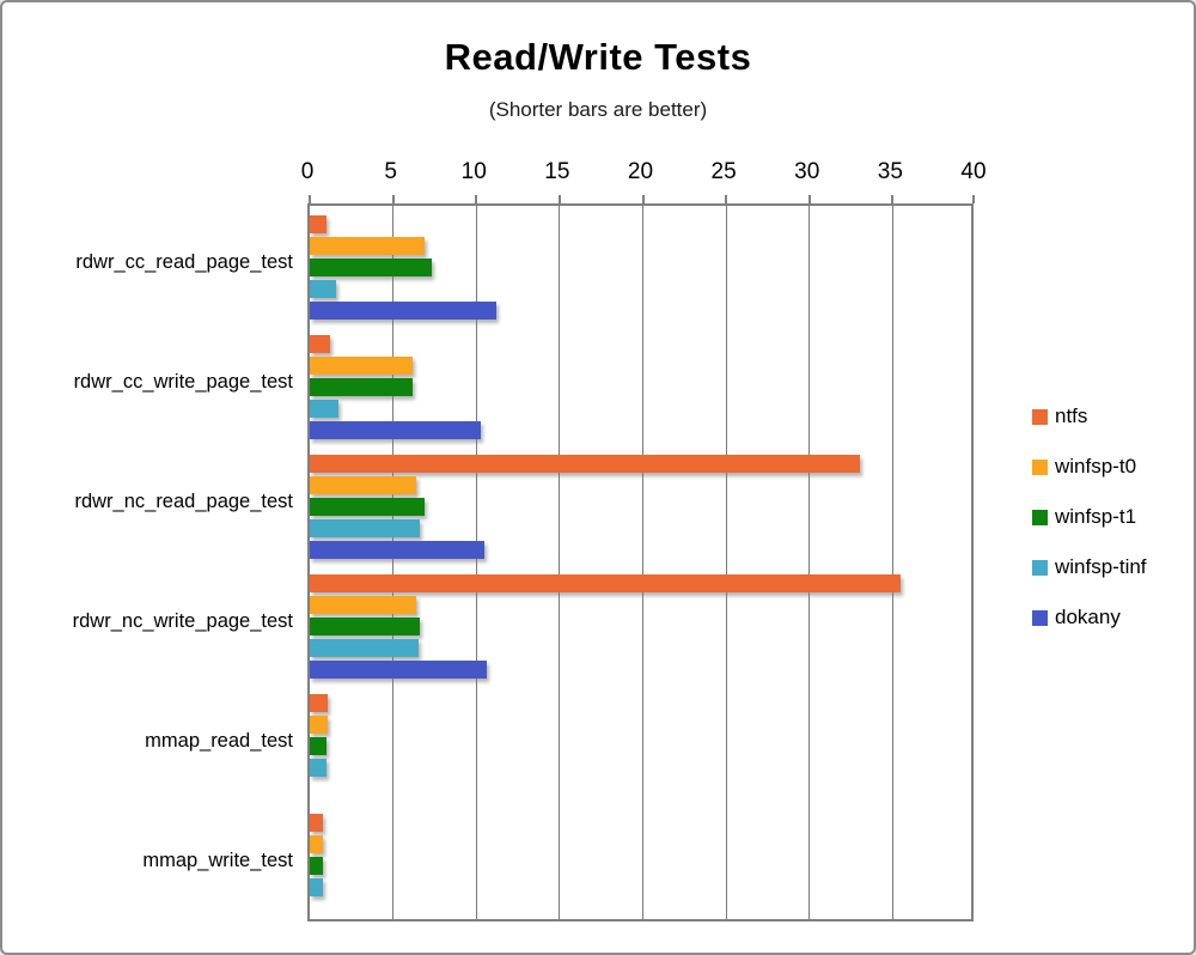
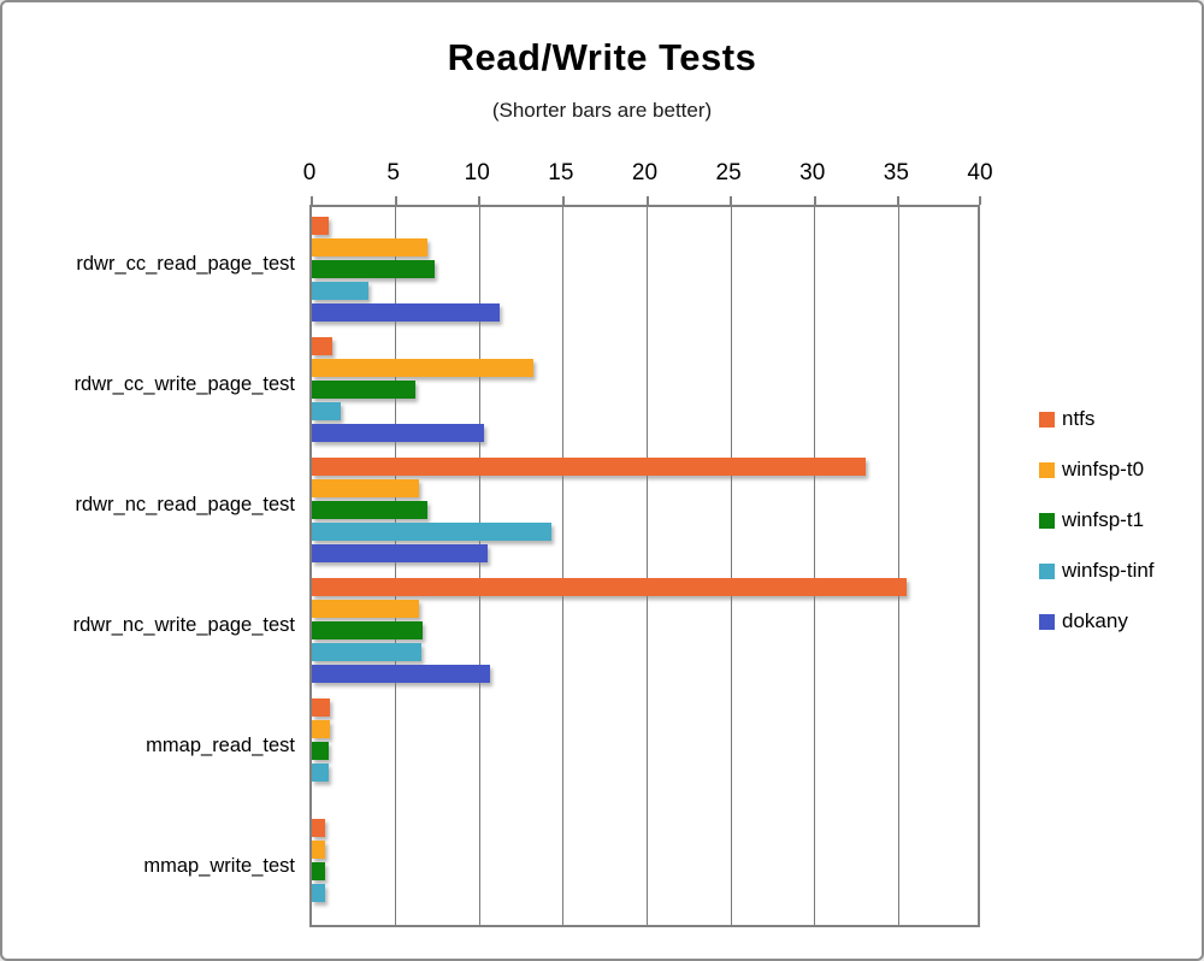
winfsp-tinf/rdwr_cc_read_page_test: 1.6 -> 3.4
winfsp-t0/rdwr_cc_write_page_test: 6.2 -> 13.2
winfsp-tinf/rdwr_nc_read_page_test: 6.6 -> 14.3
